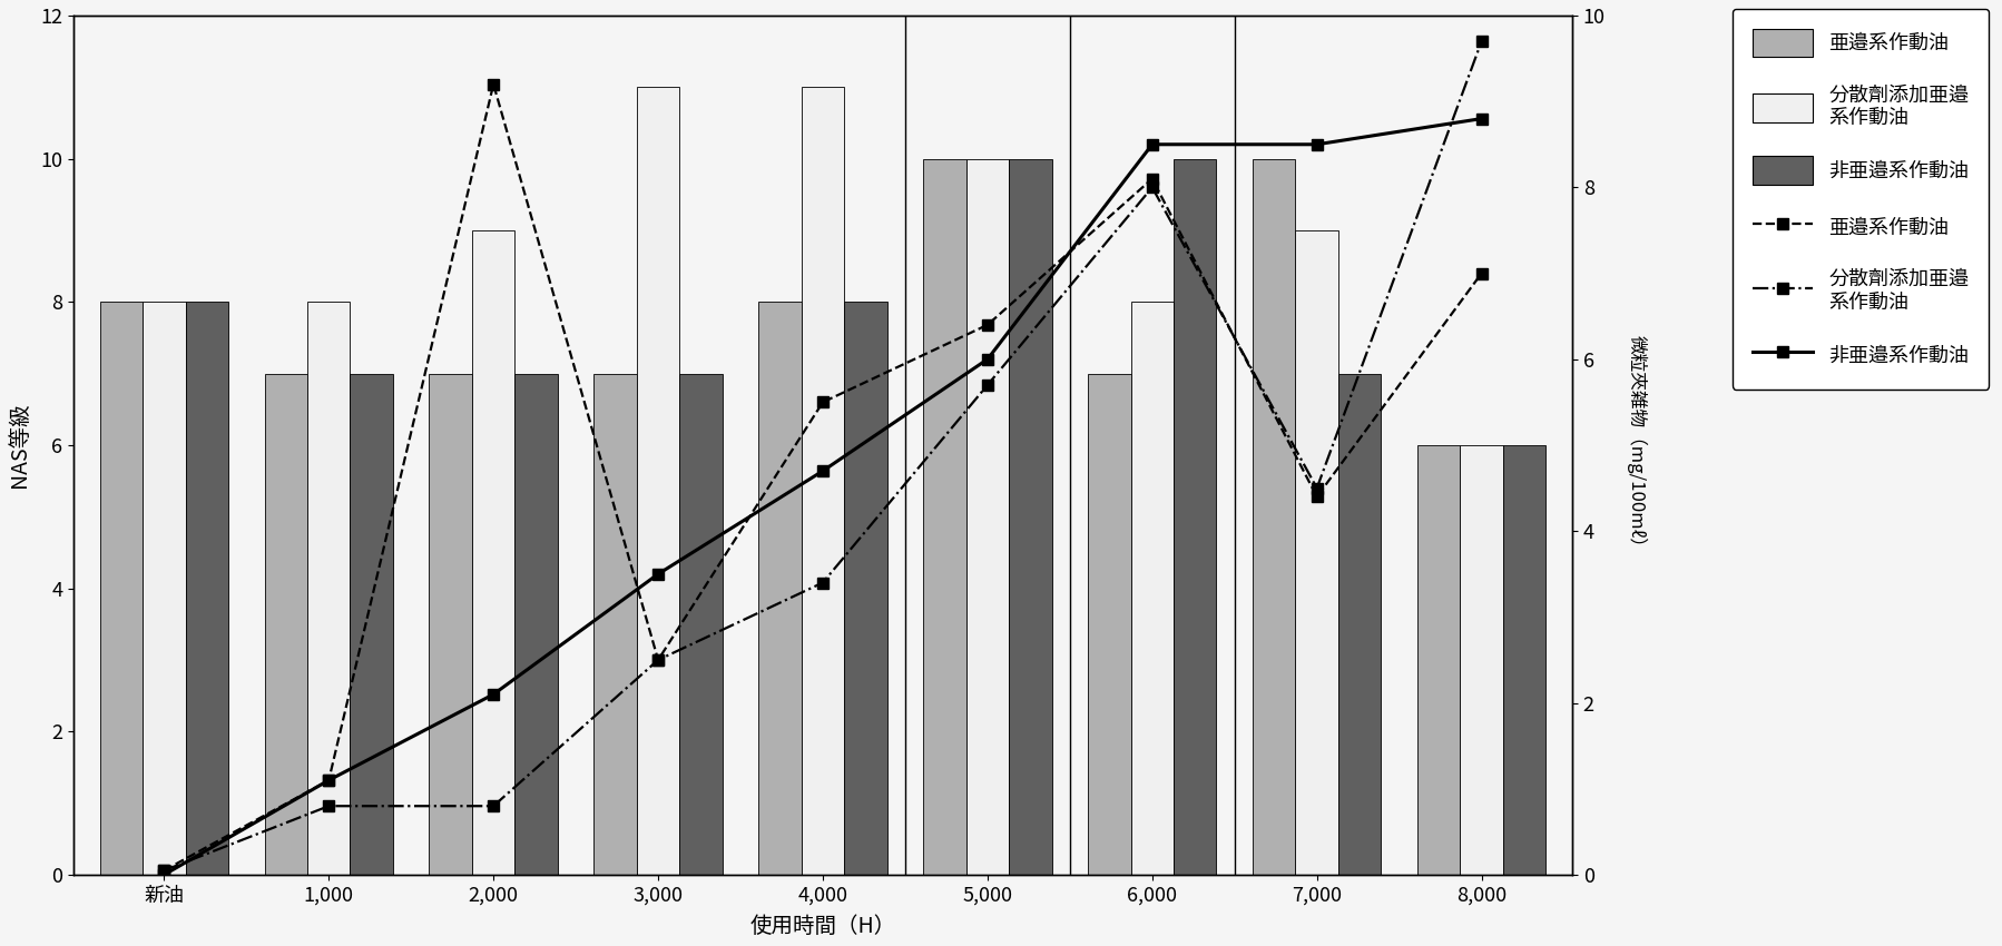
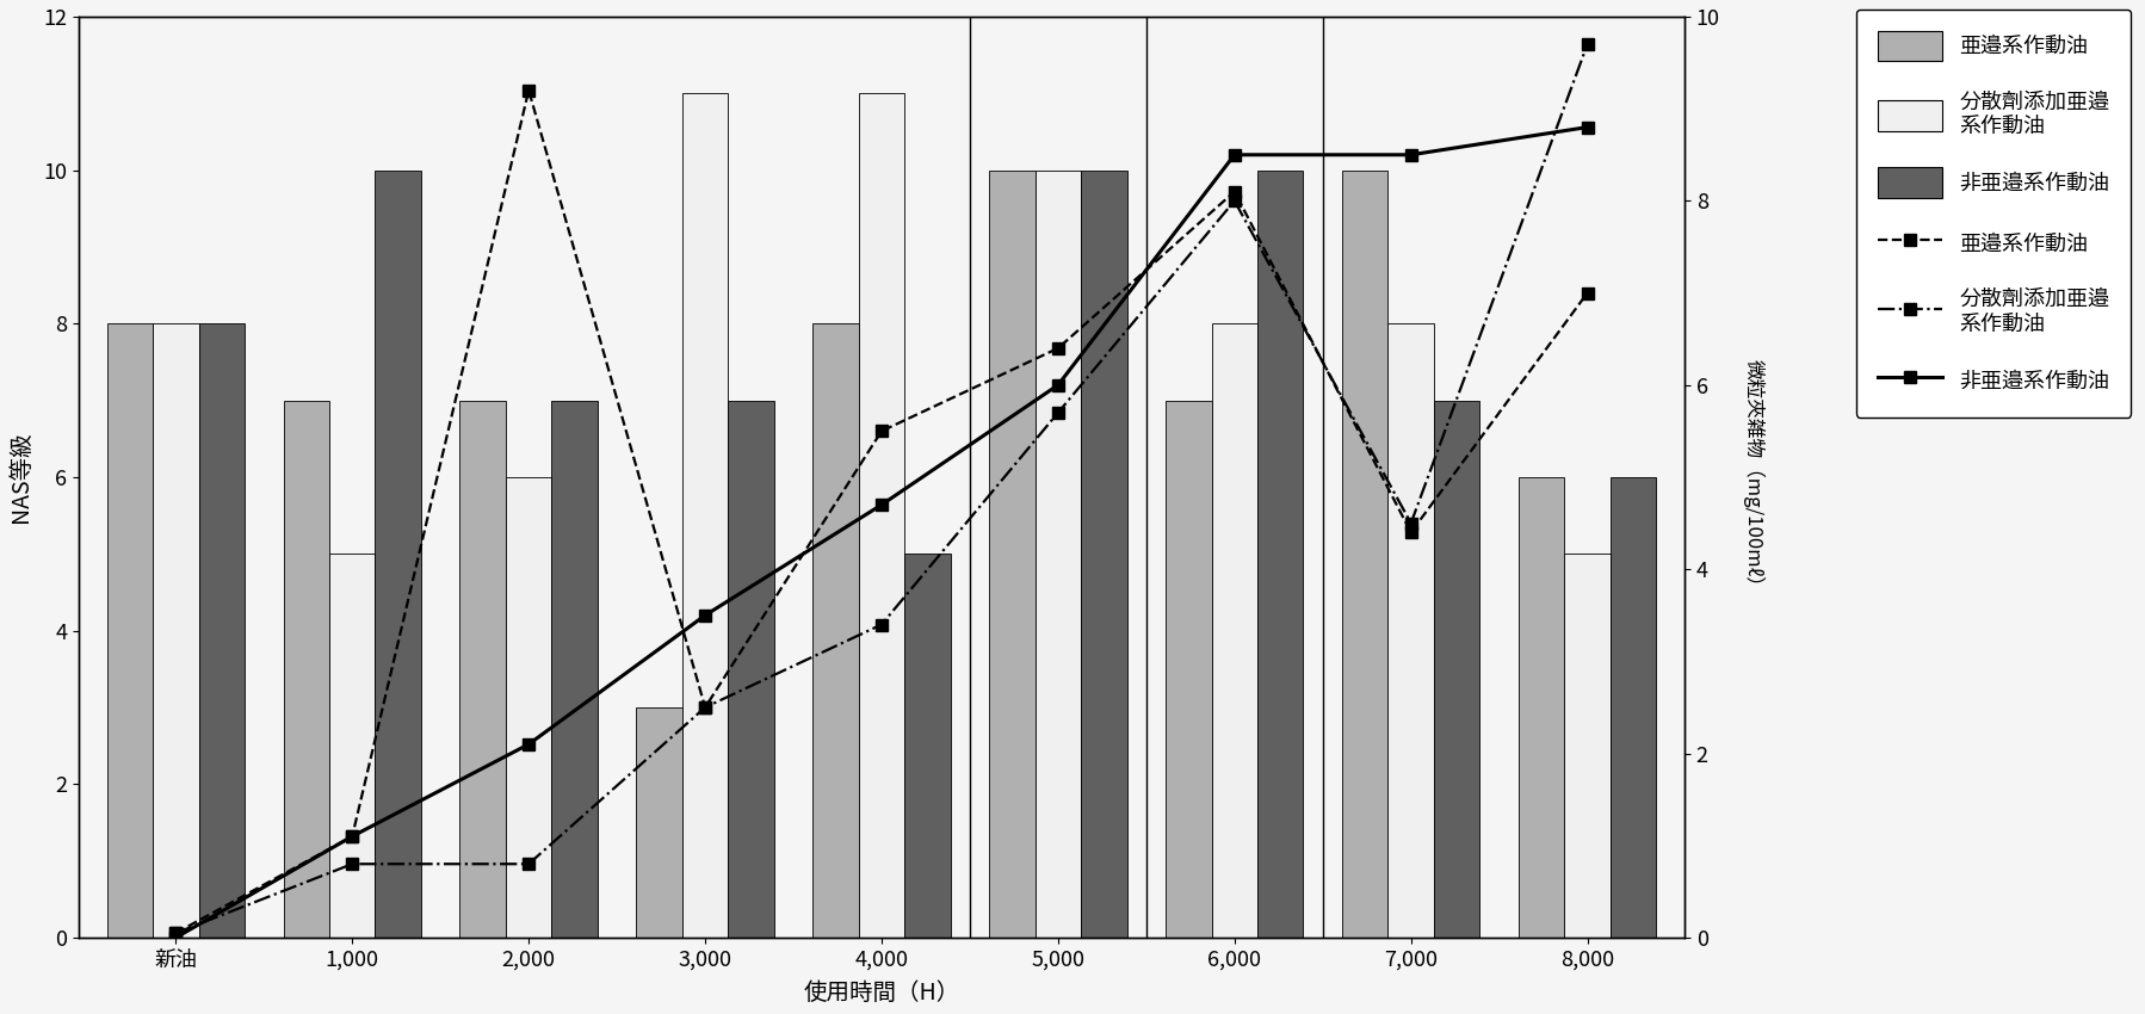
分散劑添加亜邉 系作動油/1,000: 8 -> 5
非亜邉系作動油/1,000: 7 -> 10
分散劑添加亜邉 系作動油/2,000: 9 -> 6
亜邉系作動油/3,000: 7 -> 3
非亜邉系作動油/4,000: 8 -> 5
分散劑添加亜邉 系作動油/7,000: 9 -> 8
分散劑添加亜邉 系作動油/8,000: 6 -> 5
